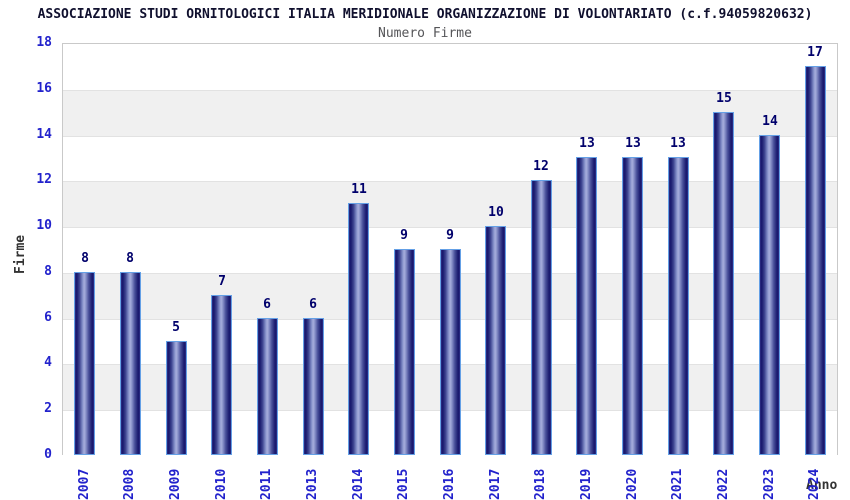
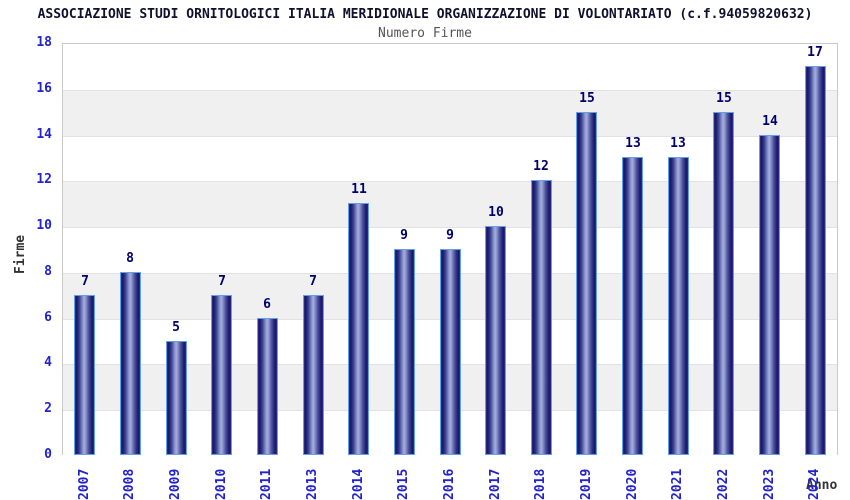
2007: 8 -> 7
2013: 6 -> 7
2019: 13 -> 15
